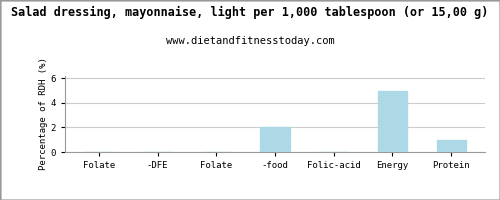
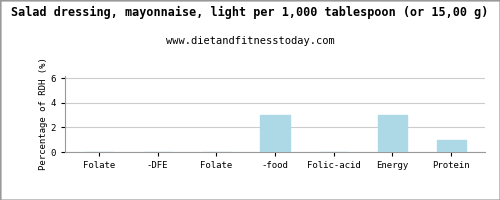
-food: 2 -> 3
Energy: 5 -> 3
